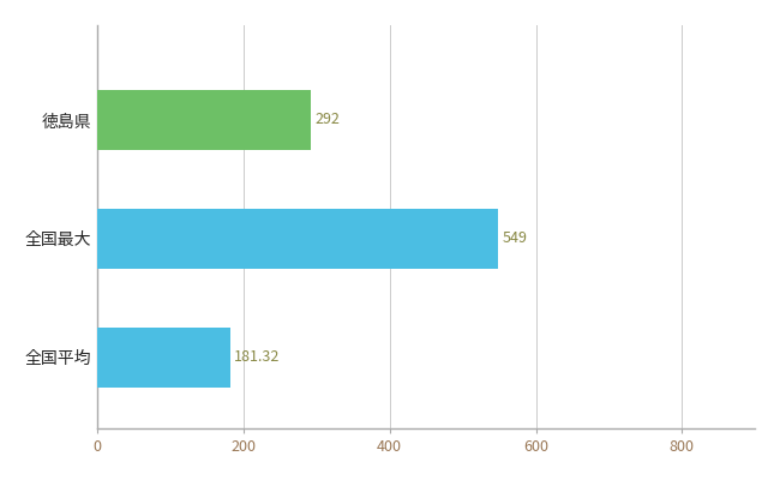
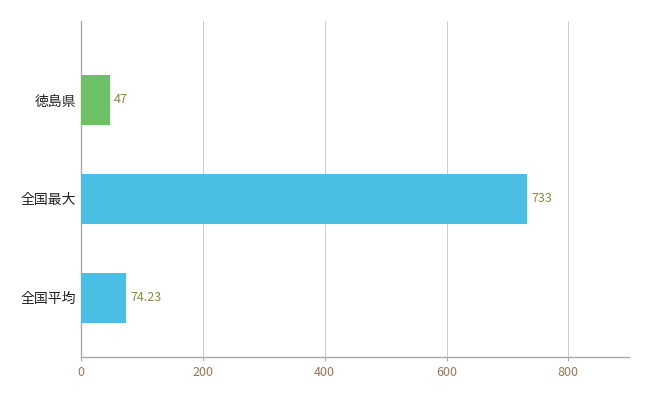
徳島県: 292 -> 47
全国最大: 549 -> 733
全国平均: 181.32 -> 74.23
